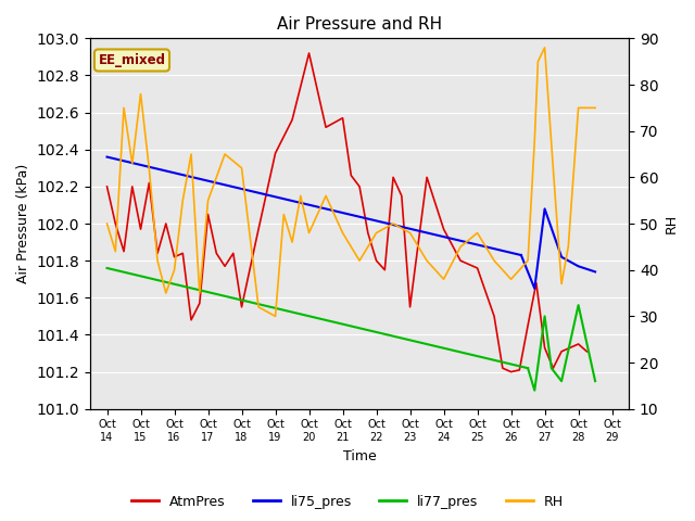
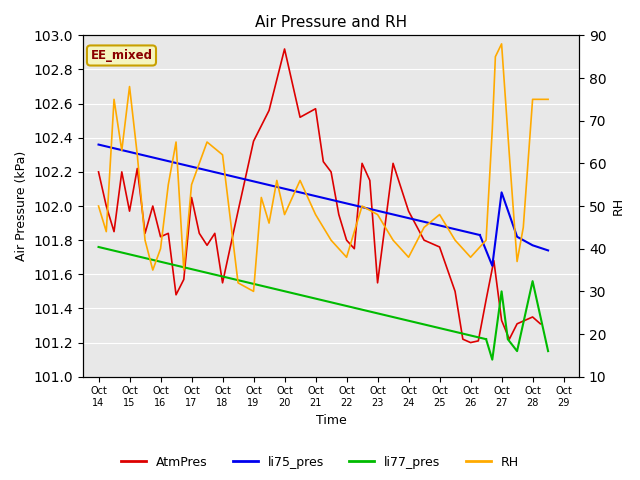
RH/Oct 22: 48 -> 38
